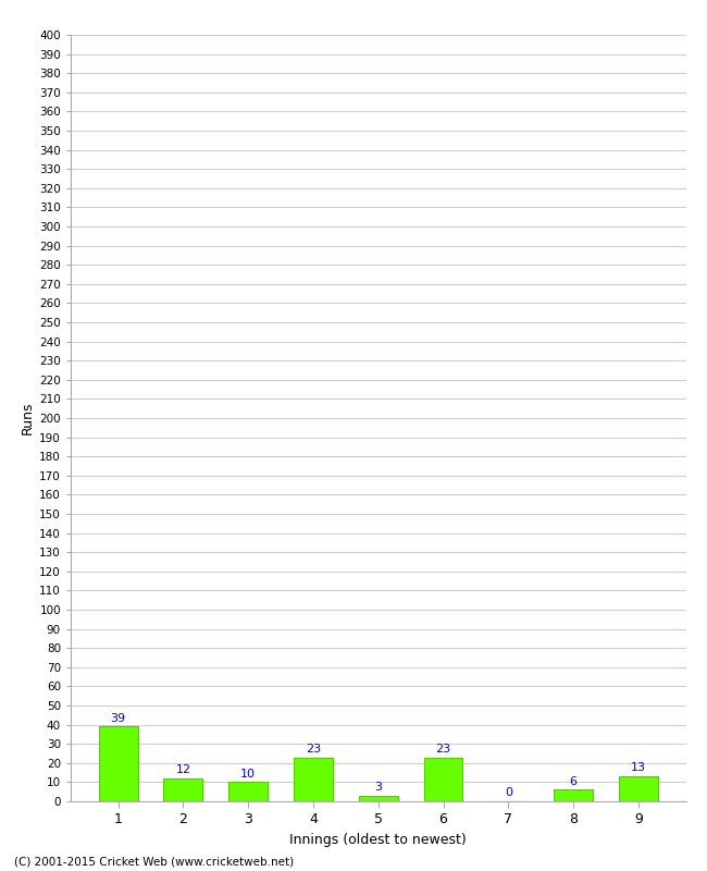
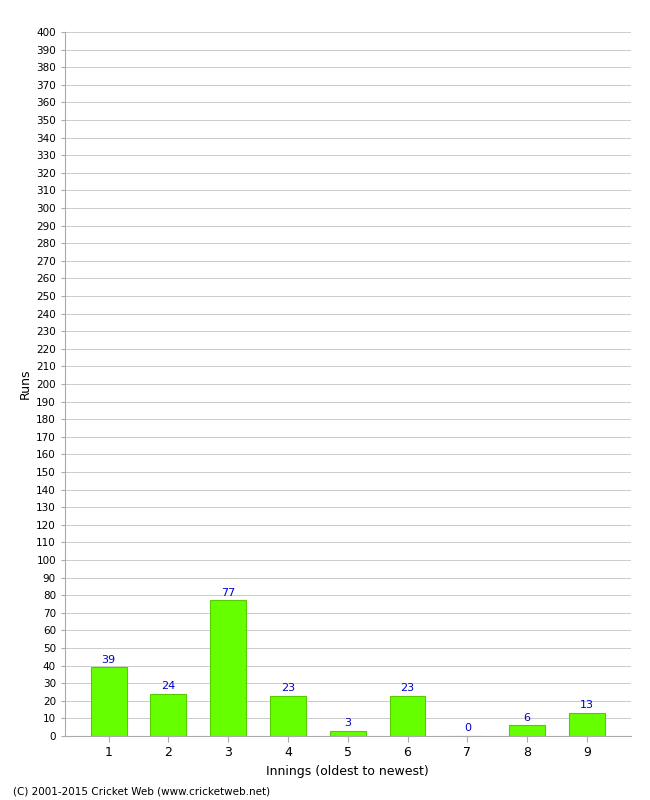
2: 12 -> 24
3: 10 -> 77
